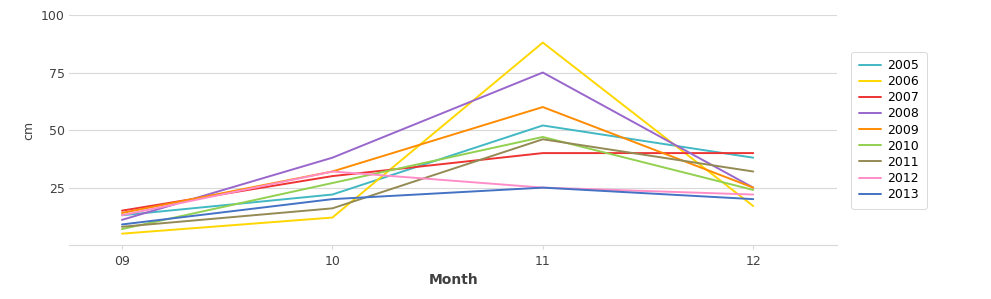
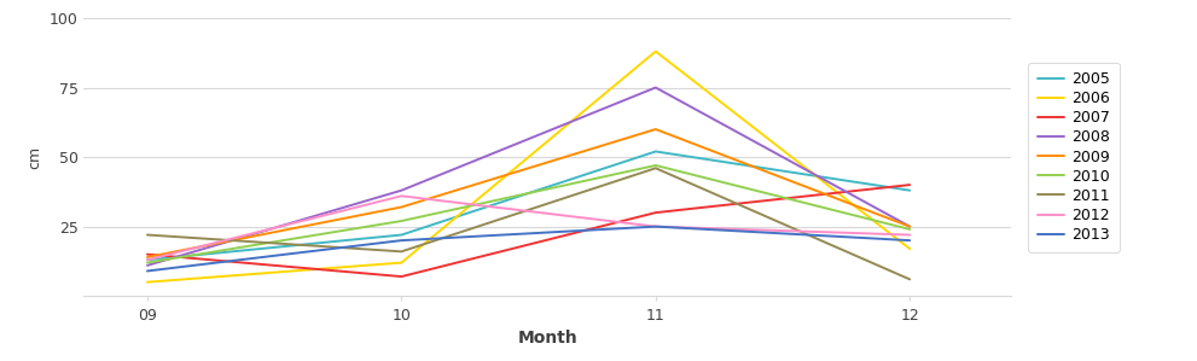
2010/09: 7 -> 12
2011/09: 8 -> 22
2007/10: 30 -> 7
2012/10: 32 -> 36
2007/11: 40 -> 30
2011/12: 32 -> 6
